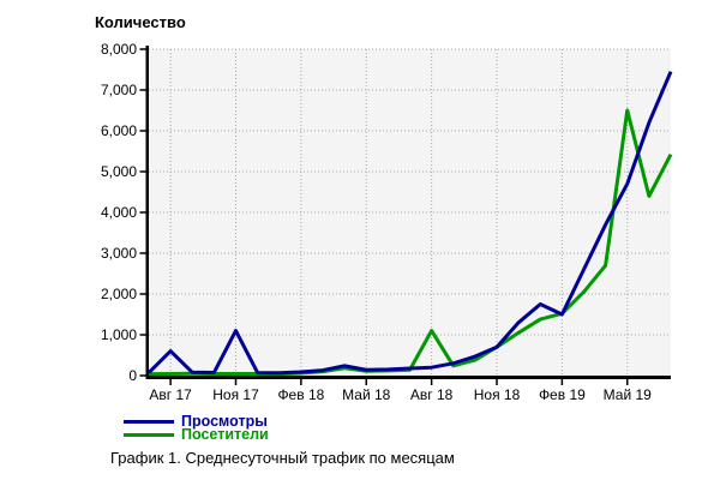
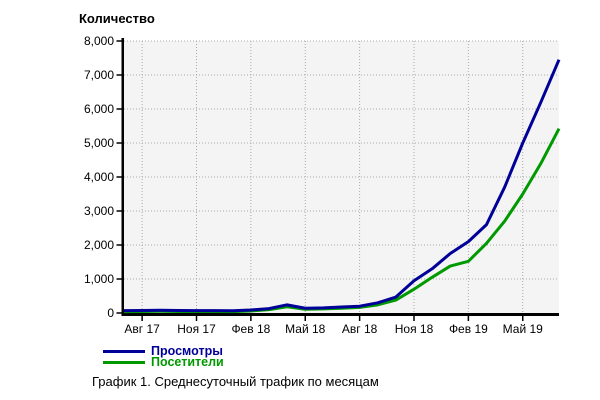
Просмотры/Авг 17: 600 -> 100
Просмотры/Ноя 17: 1100 -> 100
Посетители/Авг 18: 1100 -> 200
Просмотры/Ноя 18: 700 -> 1000
Просмотры/Фев 19: 1500 -> 2100
Просмотры/Май 19: 4700 -> 5000
Посетители/Май 19: 6500 -> 3500
